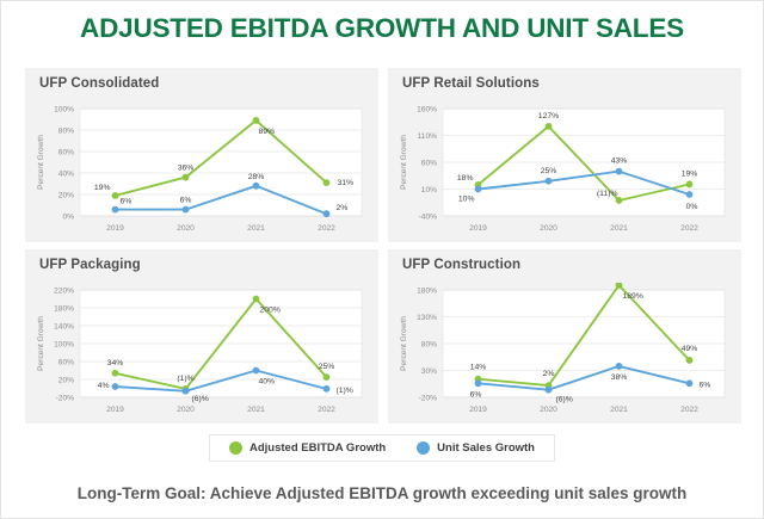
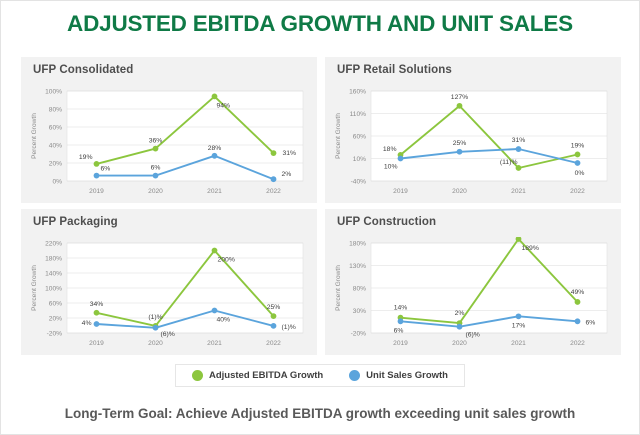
UFP Consolidated/Adjusted EBITDA Growth/2021: 89% -> 94%
UFP Retail Solutions/Unit Sales Growth/2021: 43% -> 31%
UFP Construction/Unit Sales Growth/2021: 38% -> 17%
